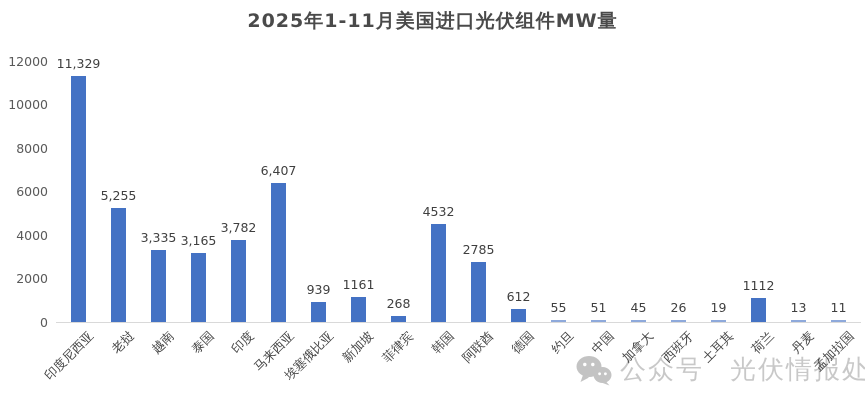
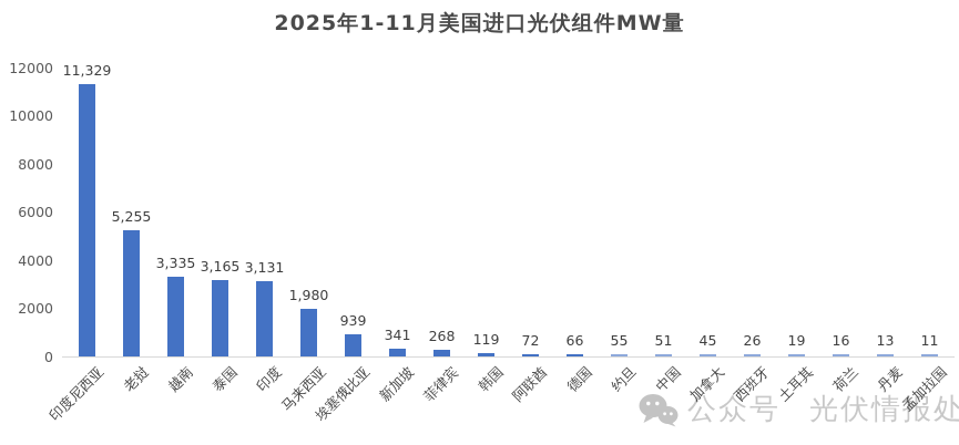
印度: 3,782 -> 3,131
马来西亚: 6,407 -> 1,980
新加坡: 1161 -> 341
韩国: 4532 -> 119
阿联酋: 2785 -> 72
德国: 612 -> 66
荷兰: 1112 -> 16
